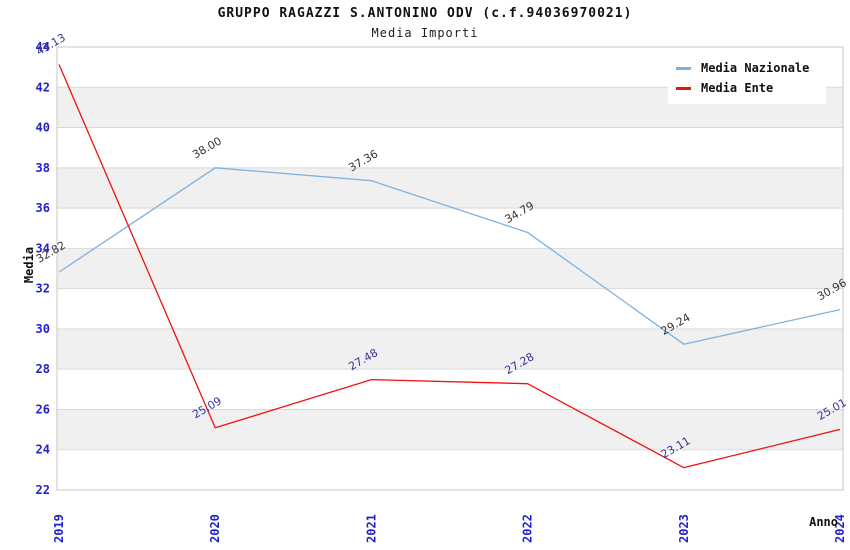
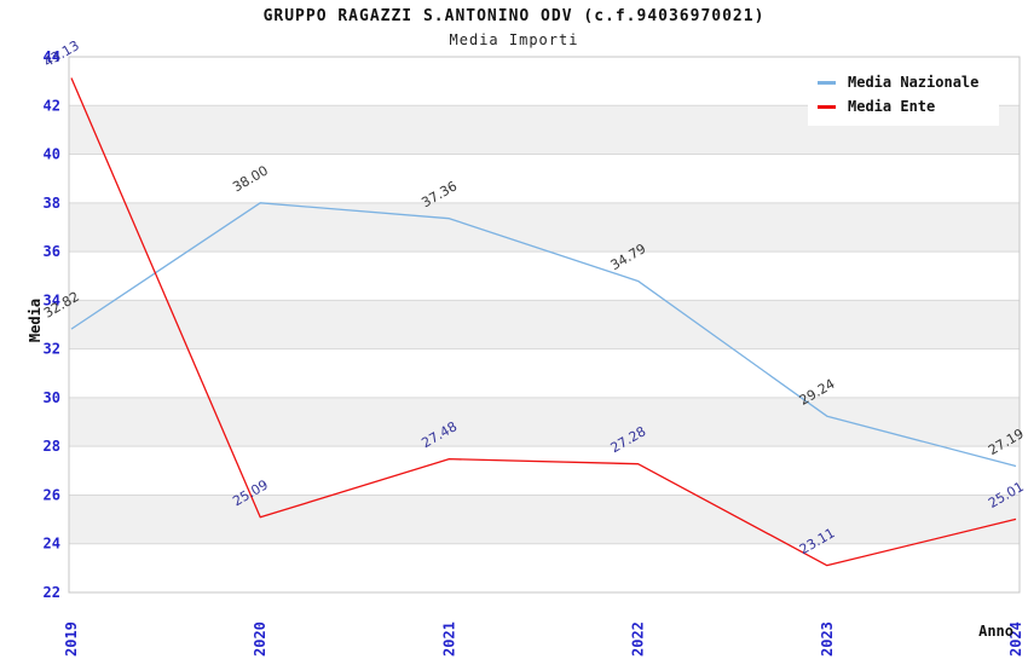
Media Nazionale/2024: 30.96 -> 27.19
